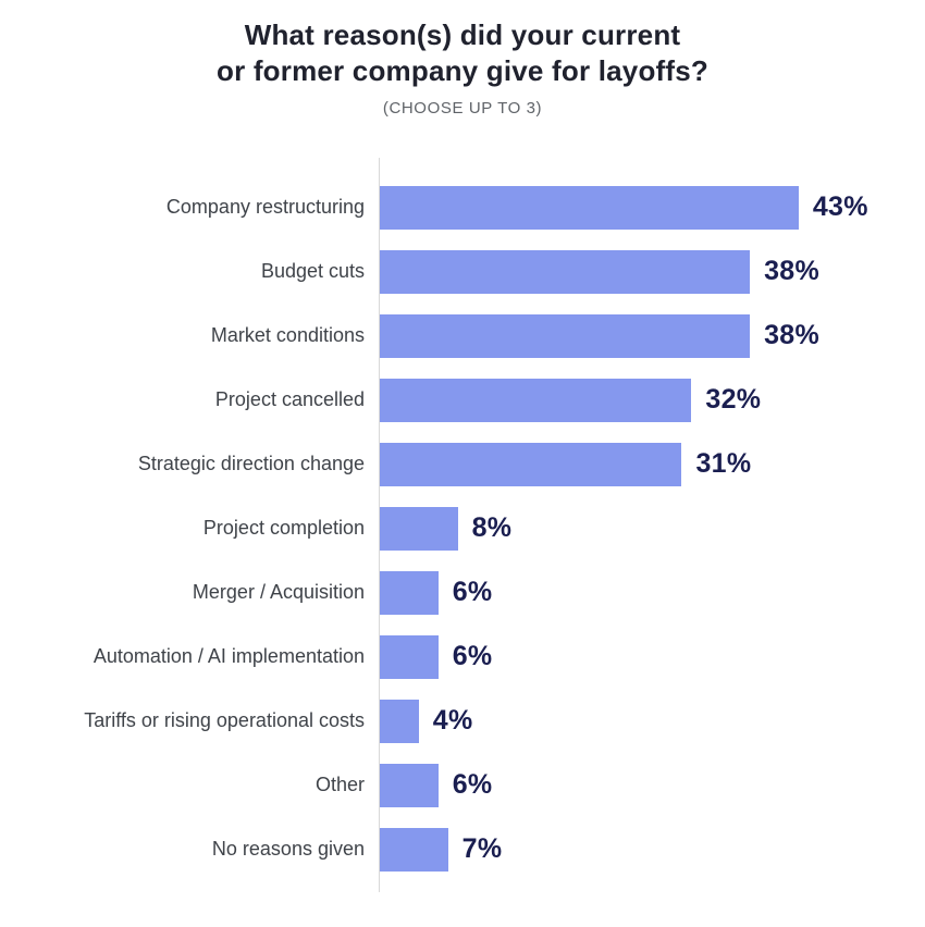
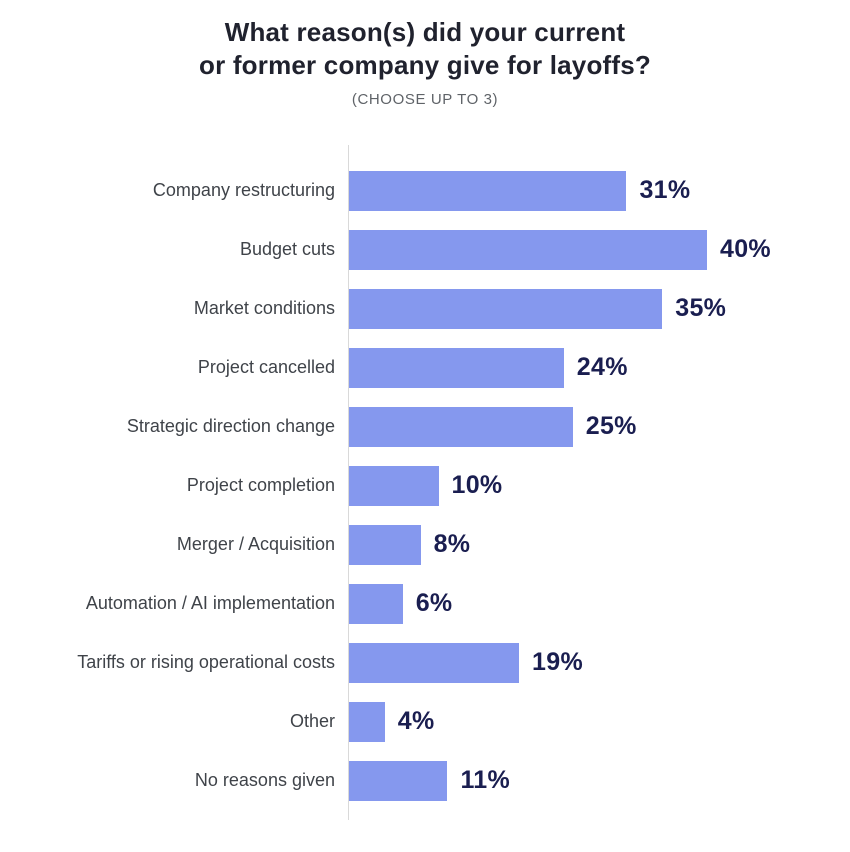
Company restructuring: 43% -> 31%
Budget cuts: 38% -> 40%
Market conditions: 38% -> 35%
Project cancelled: 32% -> 24%
Strategic direction change: 31% -> 25%
Project completion: 8% -> 10%
Merger / Acquisition: 6% -> 8%
Tariffs or rising operational costs: 4% -> 19%
Other: 6% -> 4%
No reasons given: 7% -> 11%
